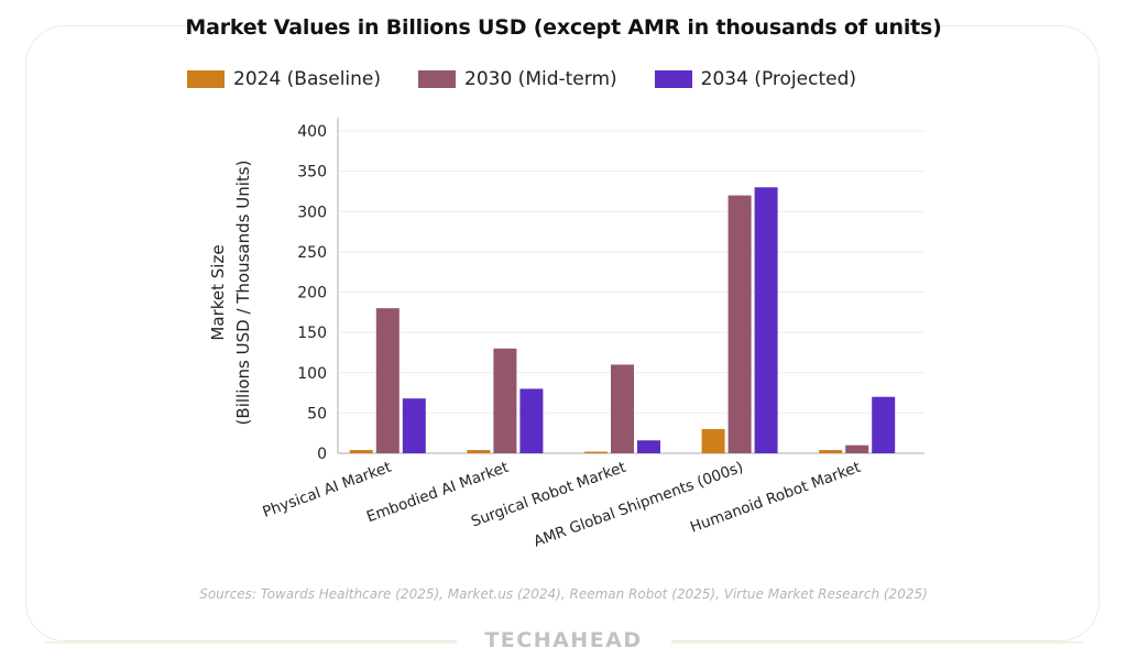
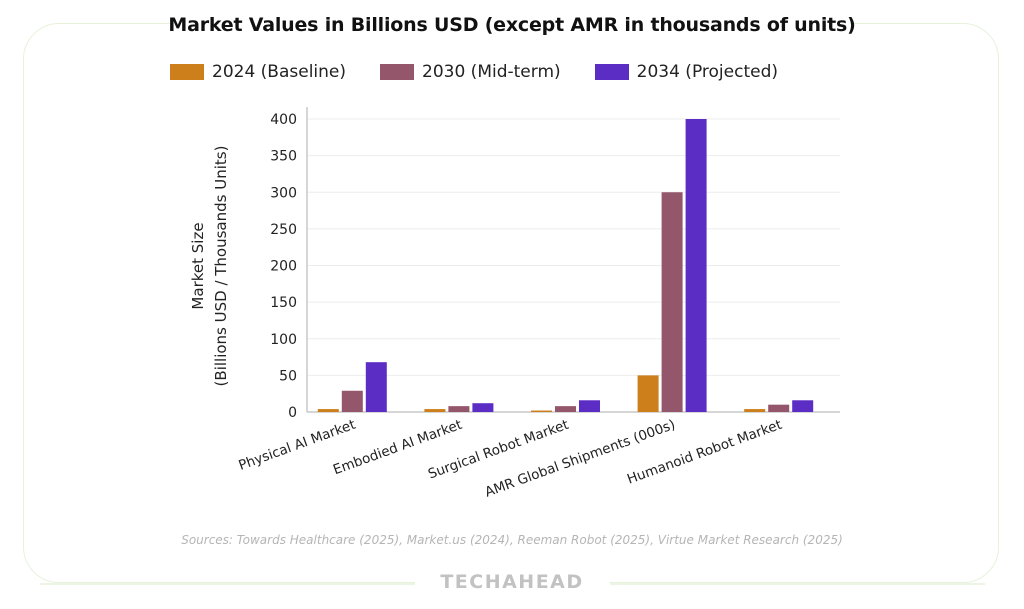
2030 (Mid-term)/Physical AI Market: 180 -> 30
2030 (Mid-term)/Embodied AI Market: 130 -> 10
2034 (Projected)/Embodied AI Market: 80 -> 10
2030 (Mid-term)/Surgical Robot Market: 110 -> 10
2024 (Baseline)/AMR Global Shipments (000s): 30 -> 50
2030 (Mid-term)/AMR Global Shipments (000s): 320 -> 300
2034 (Projected)/AMR Global Shipments (000s): 330 -> 400
2034 (Projected)/Humanoid Robot Market: 70 -> 20
